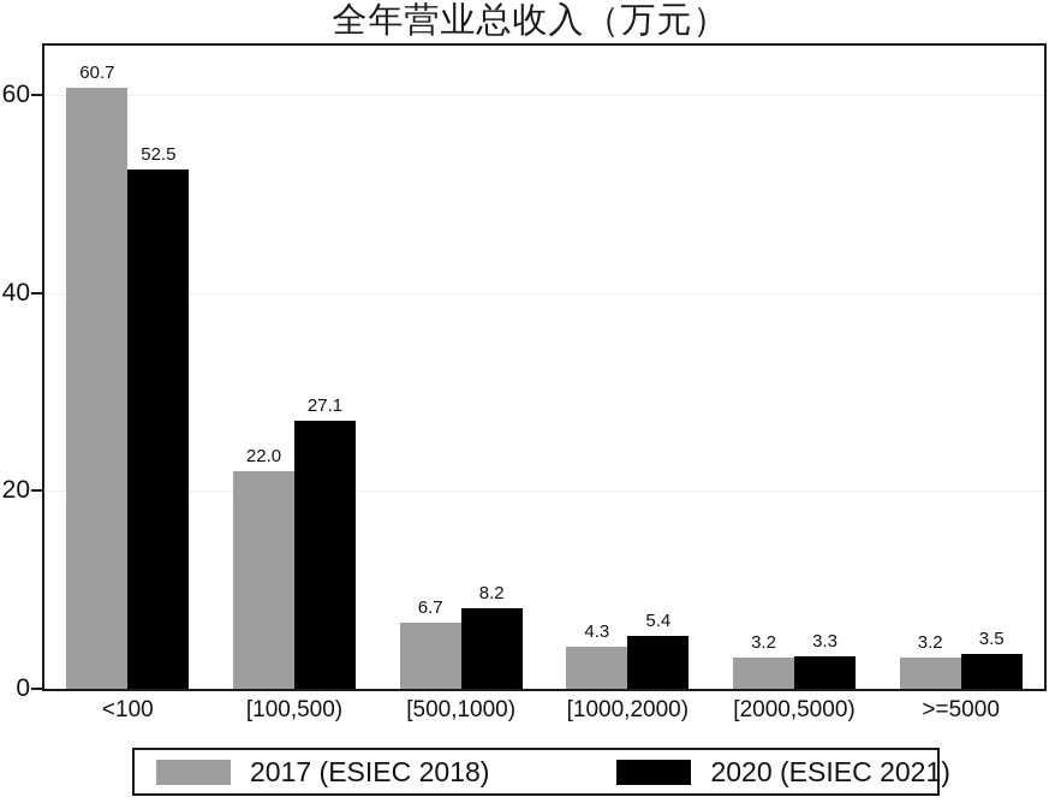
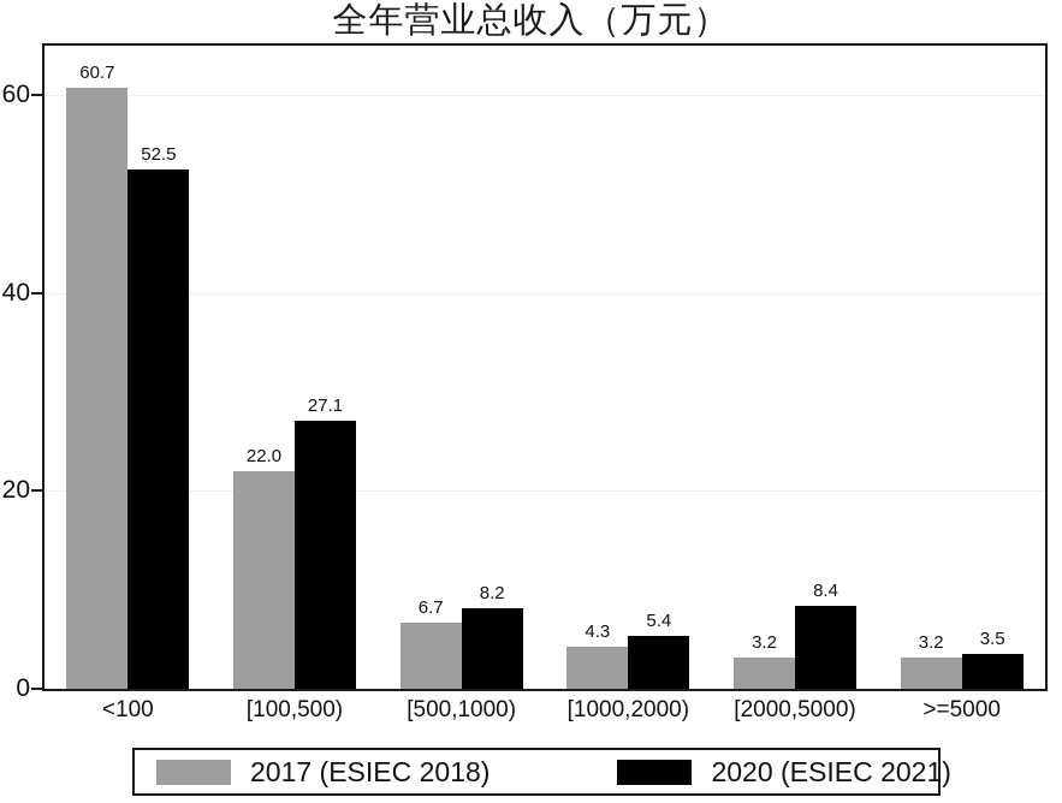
2020 (ESIEC 2021)/[2000,5000): 3.3 -> 8.4
